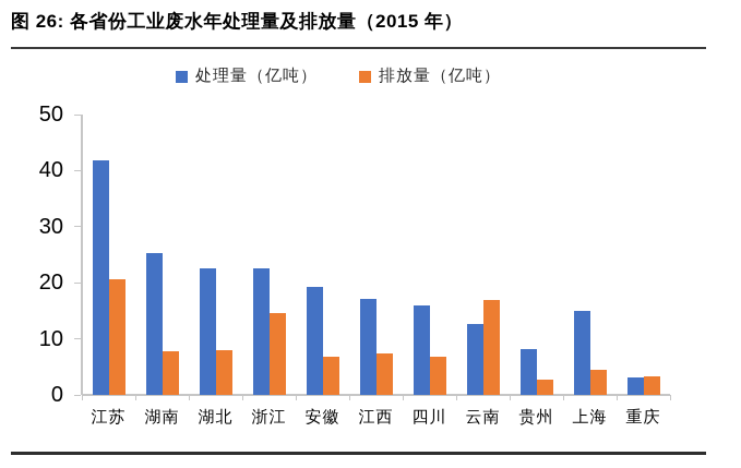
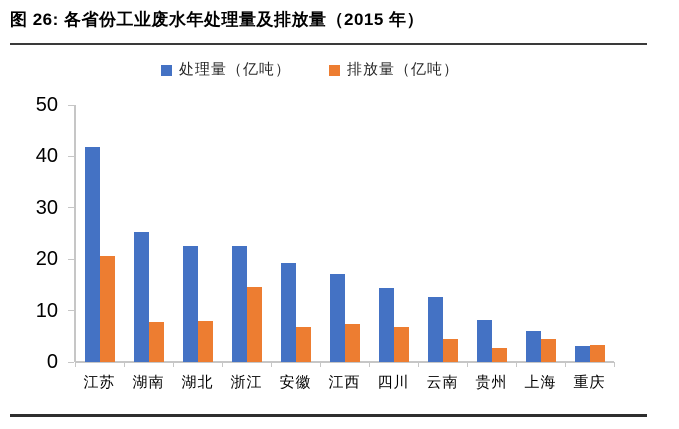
处理量（亿吨）/四川: 16 -> 14
排放量（亿吨）/云南: 17 -> 4
处理量（亿吨）/上海: 15 -> 6
